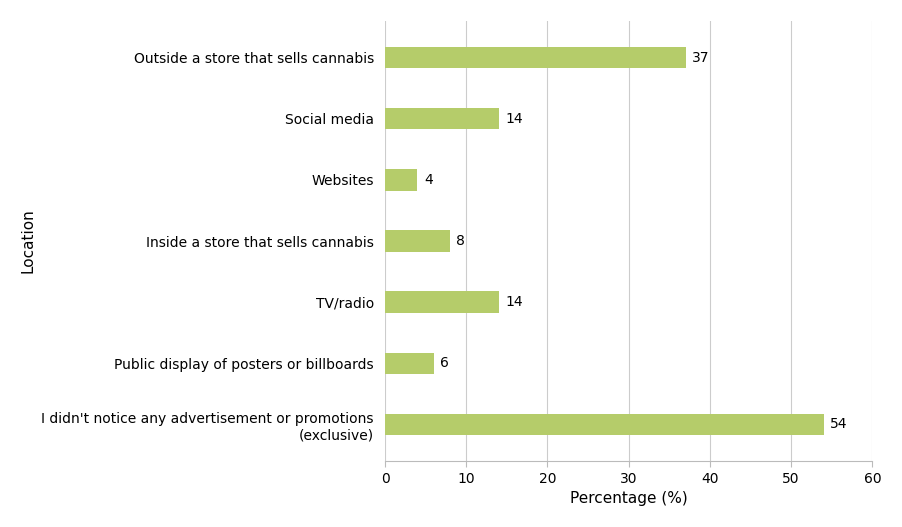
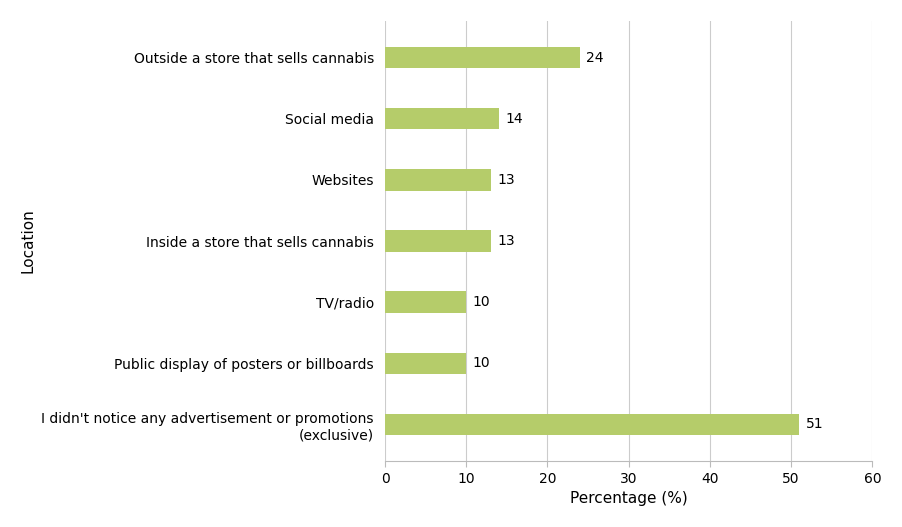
Outside a store that sells cannabis: 37 -> 24
Websites: 4 -> 13
Inside a store that sells cannabis: 8 -> 13
TV/radio: 14 -> 10
Public display of posters or billboards: 6 -> 10
I didn't notice any advertisement or promotions (exclusive): 54 -> 51
